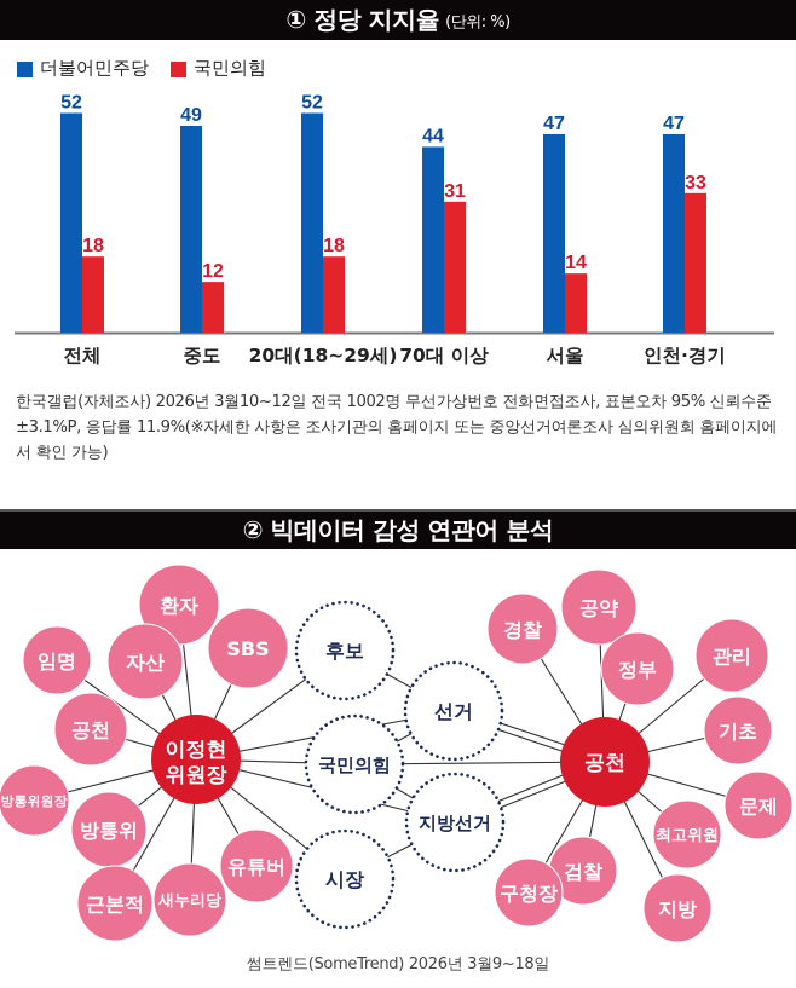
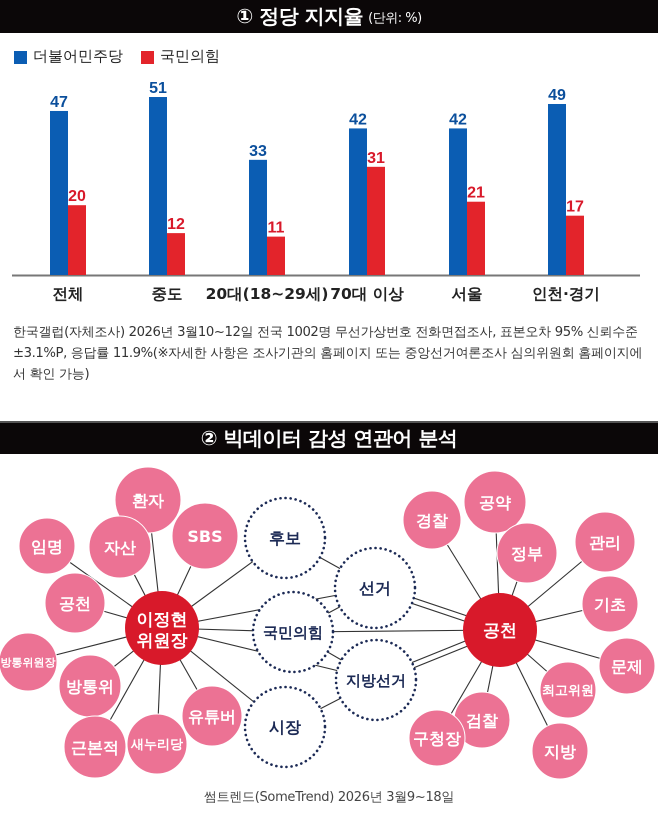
더불어민주당/전체: 52 -> 47
국민의힘/전체: 18 -> 20
더불어민주당/중도: 49 -> 51
더불어민주당/20대(18~29세): 52 -> 33
국민의힘/20대(18~29세): 18 -> 11
더불어민주당/70대 이상: 44 -> 42
더불어민주당/서울: 47 -> 42
국민의힘/서울: 14 -> 21
더불어민주당/인천·경기: 47 -> 49
국민의힘/인천·경기: 33 -> 17
